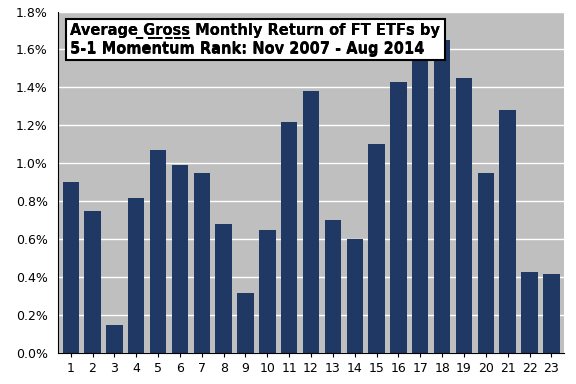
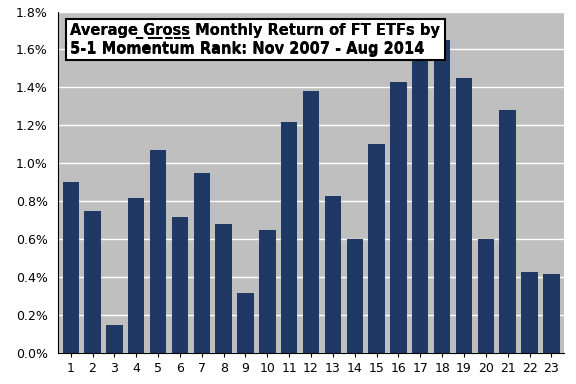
6: 0.99% -> 0.72%
13: 0.70% -> 0.83%
20: 0.95% -> 0.60%
